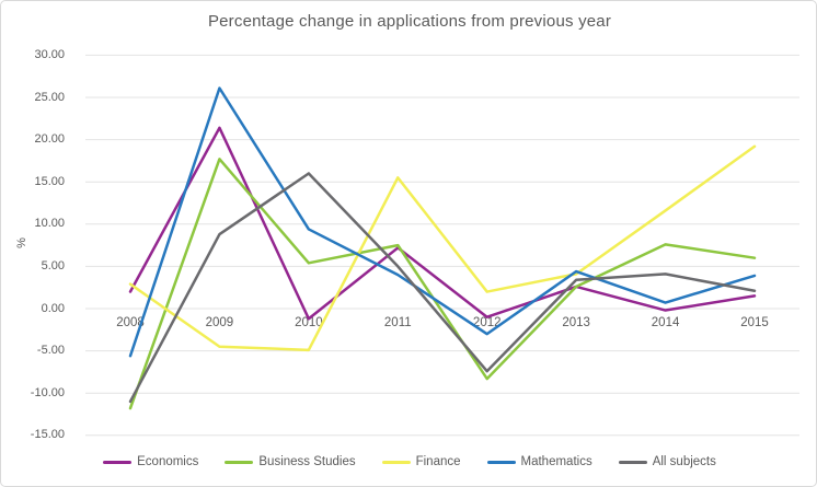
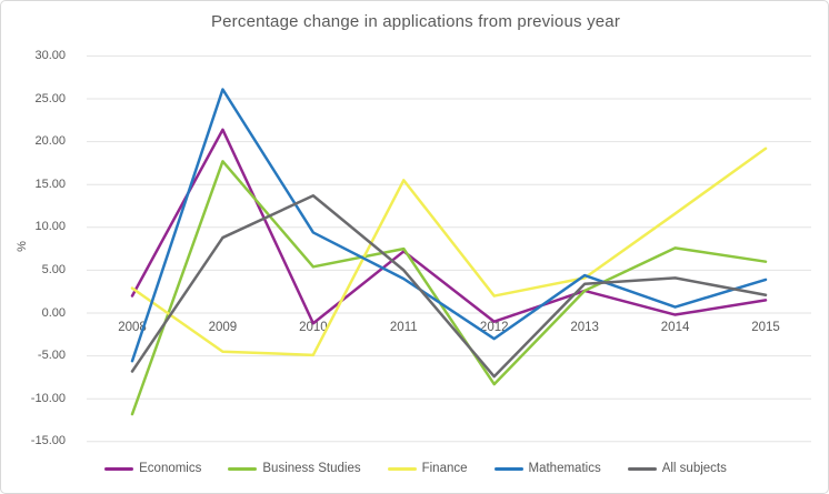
All subjects/2008: -11 -> -7
All subjects/2010: 16 -> 14
